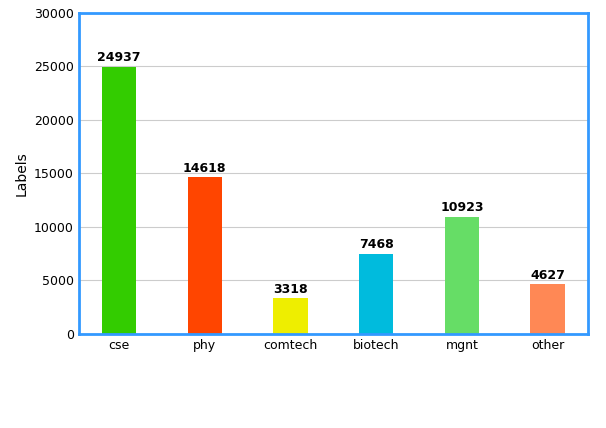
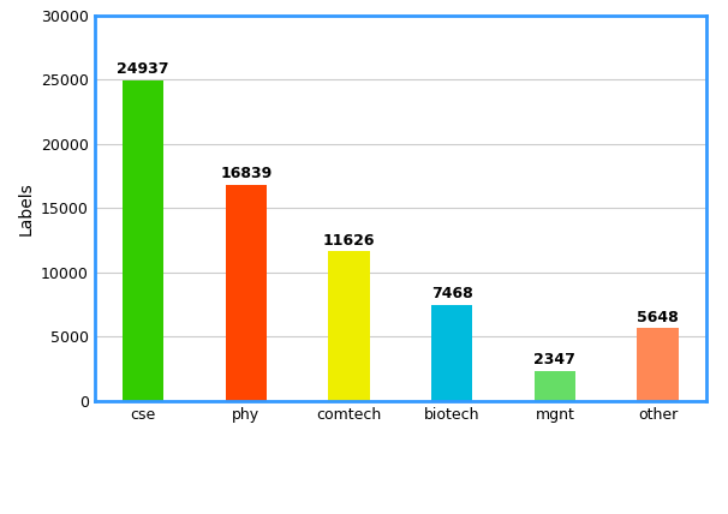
phy: 14618 -> 16839
comtech: 3318 -> 11626
mgnt: 10923 -> 2347
other: 4627 -> 5648
